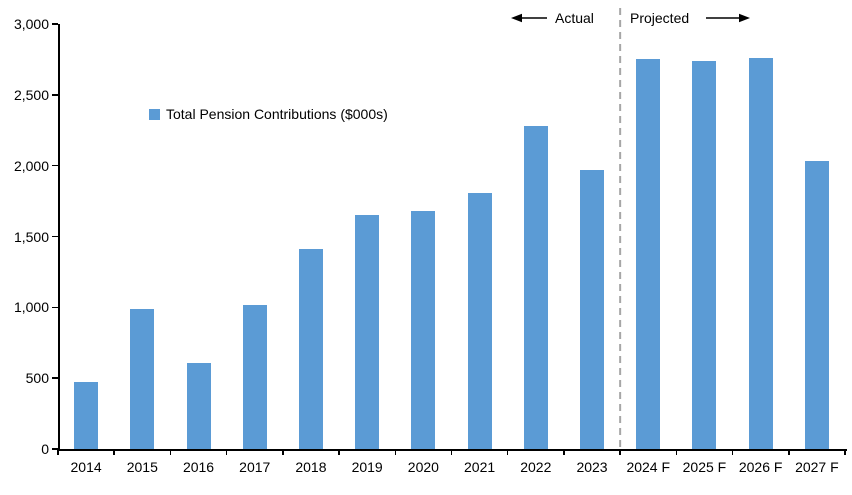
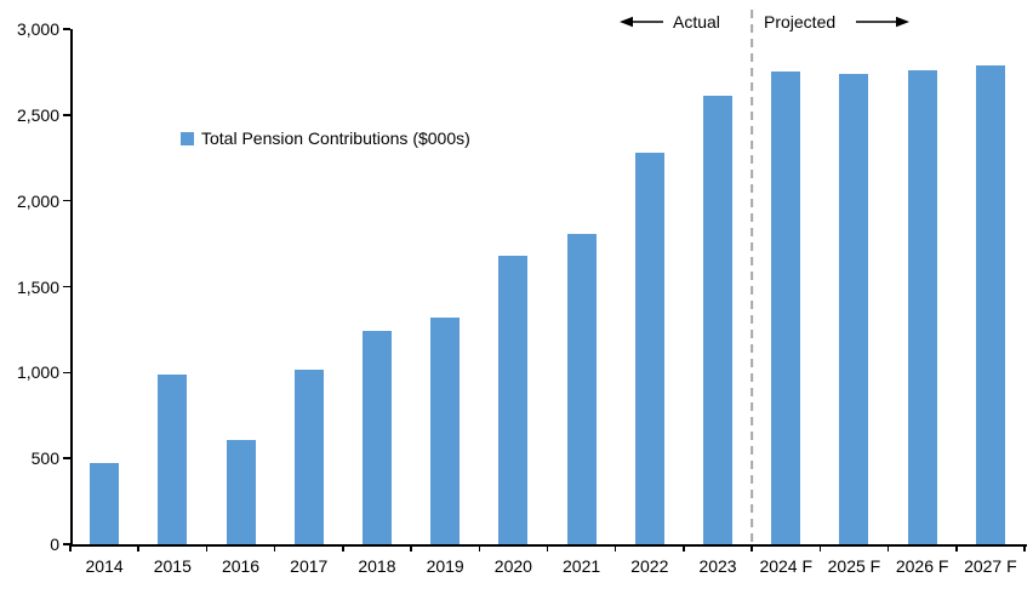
2018: 1410 -> 1240
2019: 1650 -> 1320
2023: 1970 -> 2610
2027 F: 2030 -> 2790
